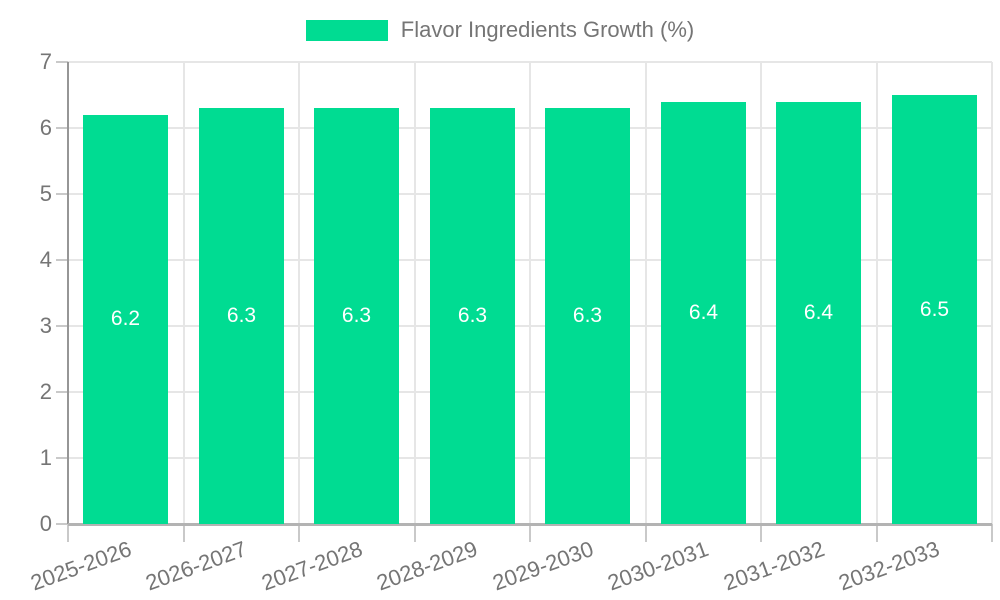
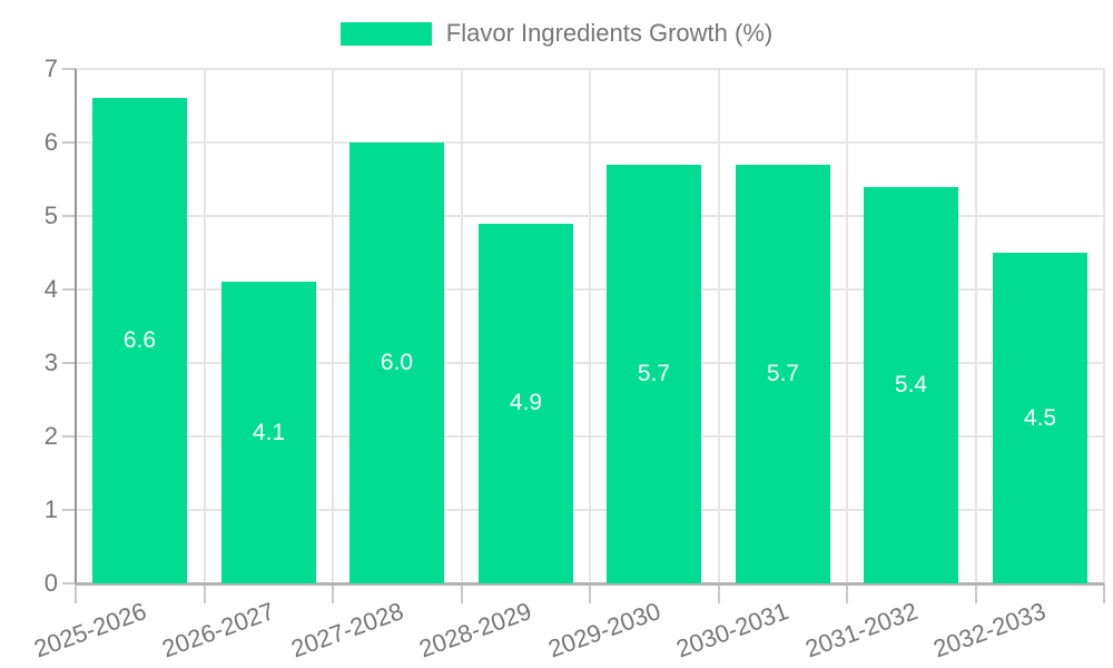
2025-2026: 6.2 -> 6.6
2026-2027: 6.3 -> 4.1
2027-2028: 6.3 -> 6.0
2028-2029: 6.3 -> 4.9
2029-2030: 6.3 -> 5.7
2030-2031: 6.4 -> 5.7
2031-2032: 6.4 -> 5.4
2032-2033: 6.5 -> 4.5
